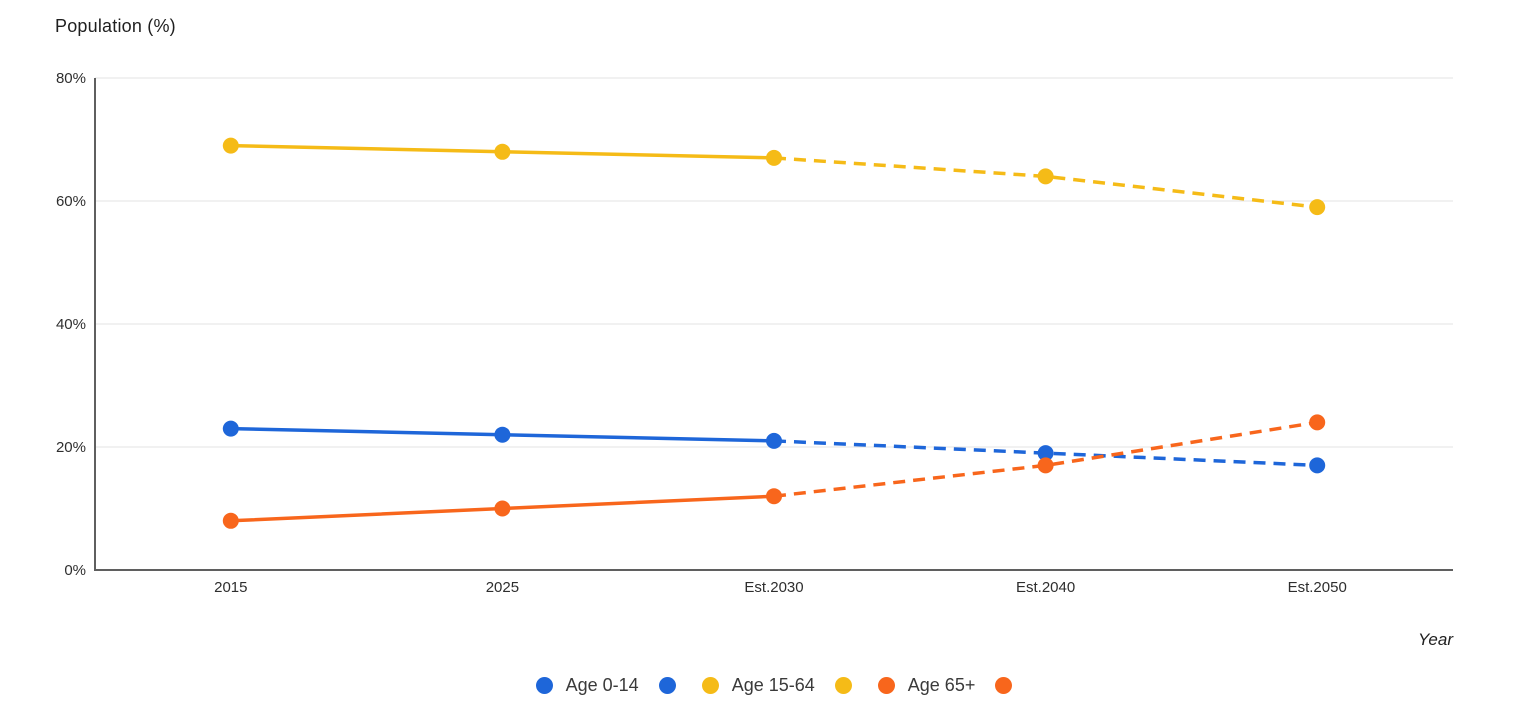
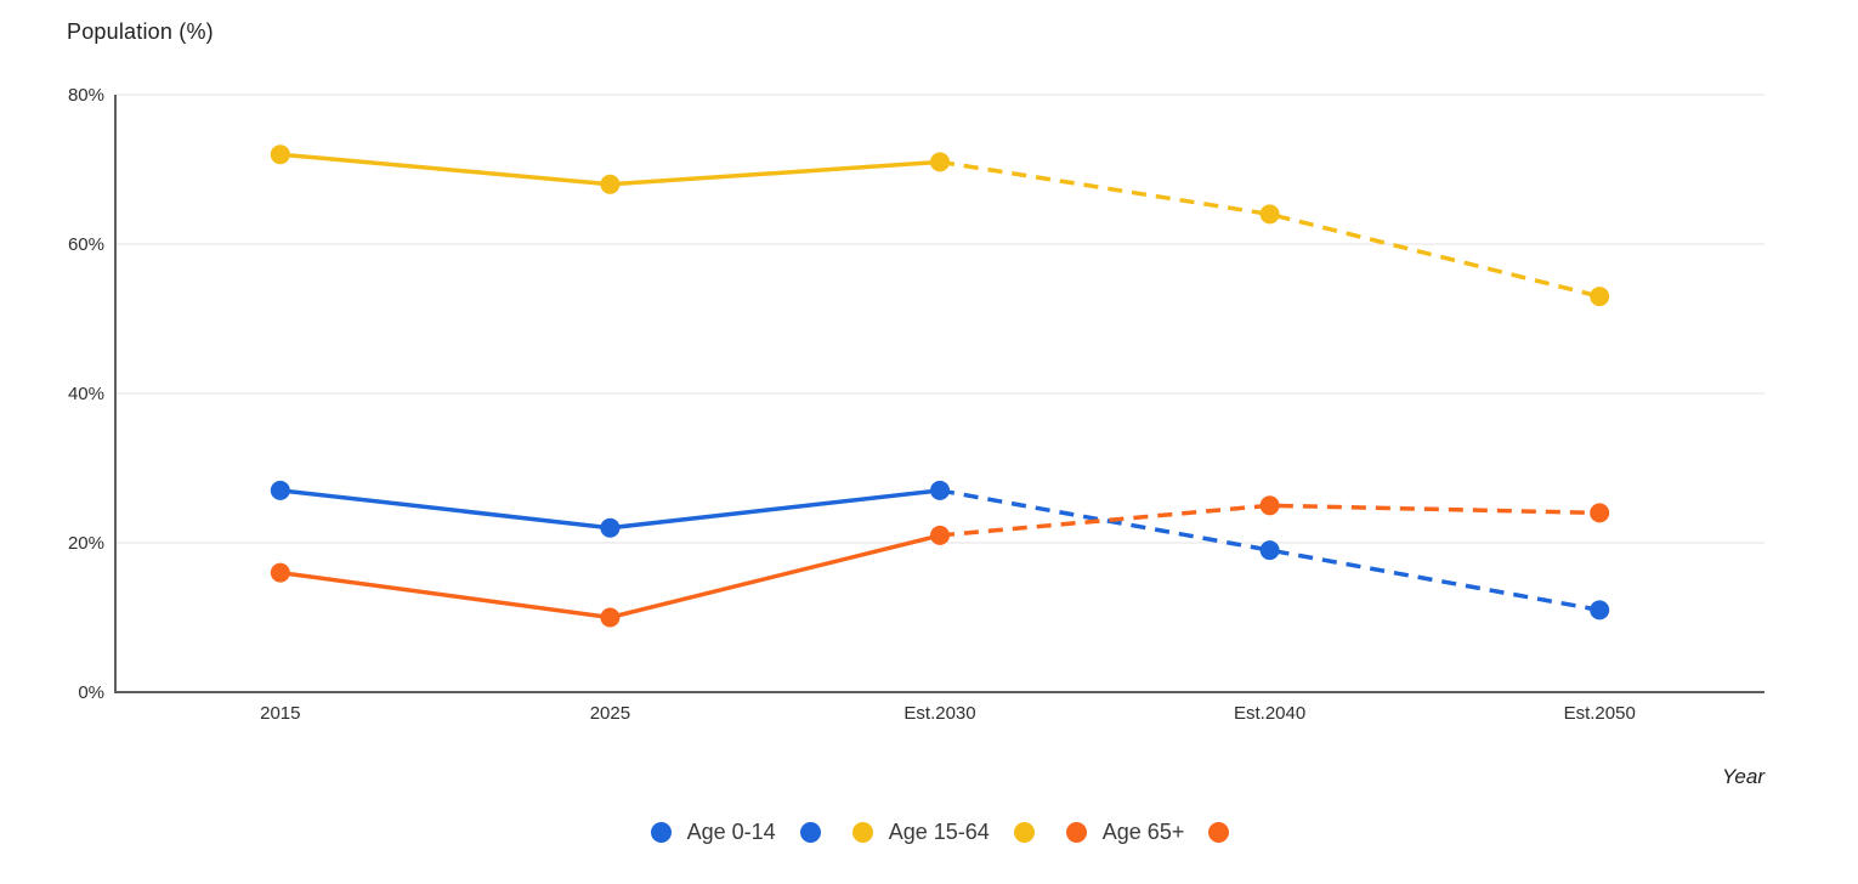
Age 0-14/2015: 23% -> 27%
Age 15-64/2015: 69% -> 72%
Age 65+/2015: 8% -> 16%
Age 0-14/Est.2030: 21% -> 27%
Age 15-64/Est.2030: 67% -> 71%
Age 65+/Est.2030: 12% -> 21%
Age 65+/Est.2040: 17% -> 25%
Age 0-14/Est.2050: 17% -> 11%
Age 15-64/Est.2050: 59% -> 53%
